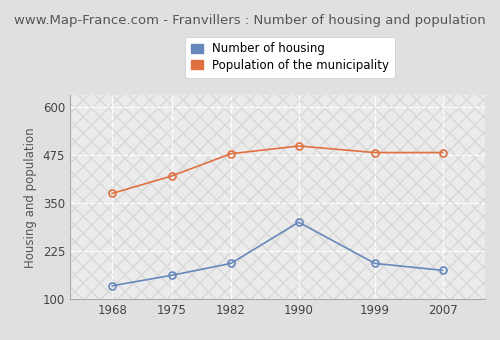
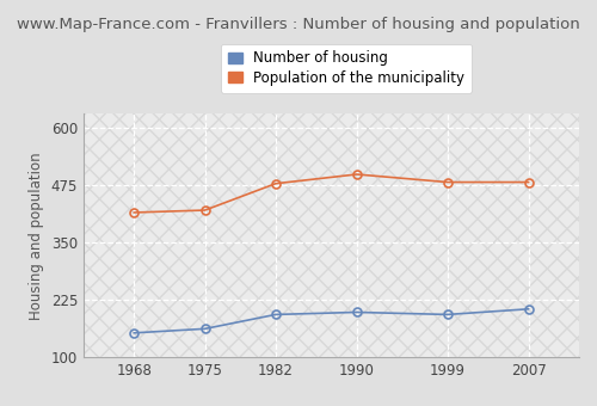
Number of housing/1968: 135 -> 153
Population of the municipality/1968: 375 -> 415
Number of housing/1990: 300 -> 198
Number of housing/2007: 175 -> 205
